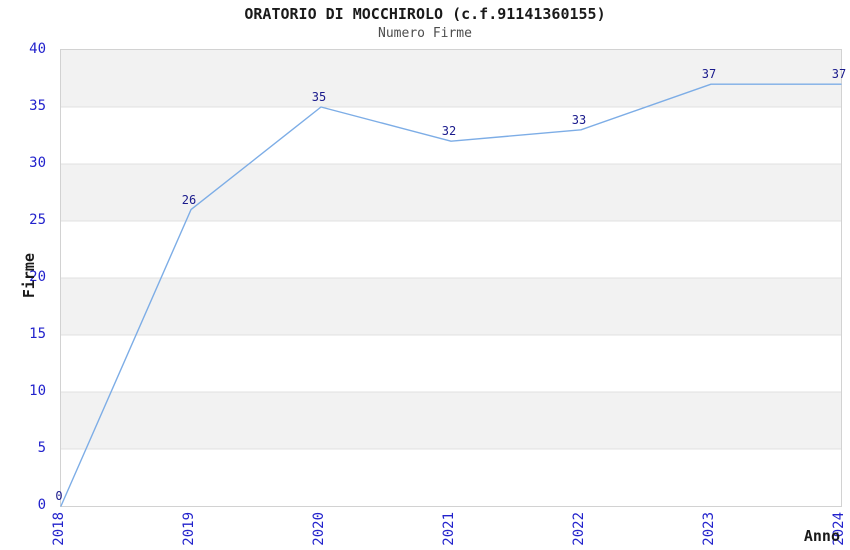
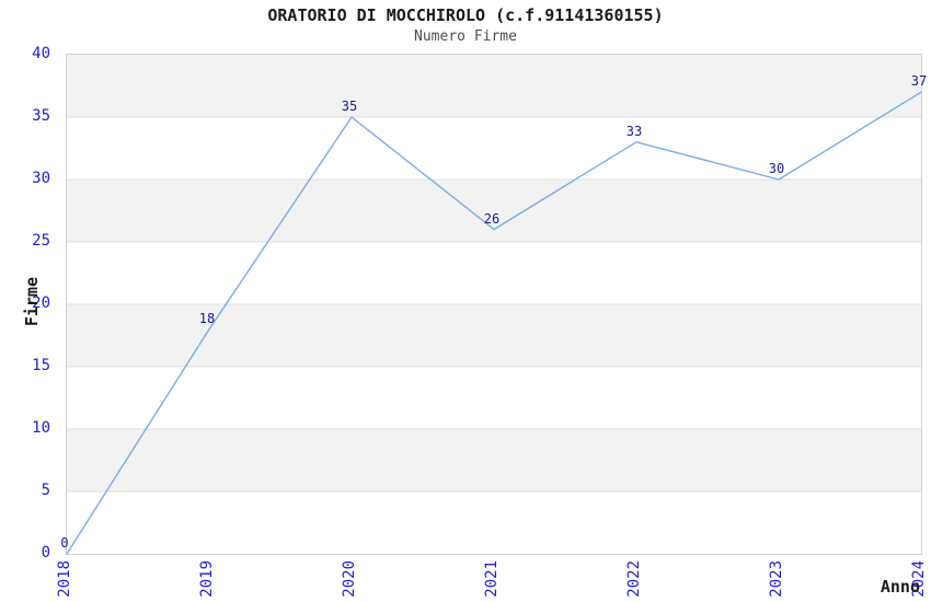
2019: 26 -> 18
2021: 32 -> 26
2023: 37 -> 30
